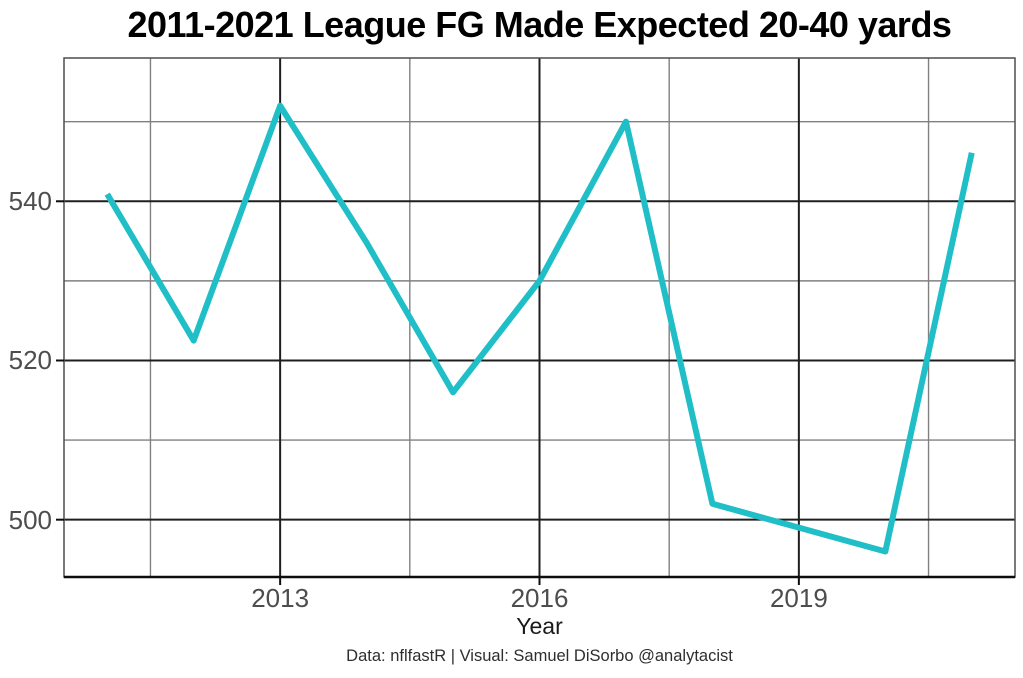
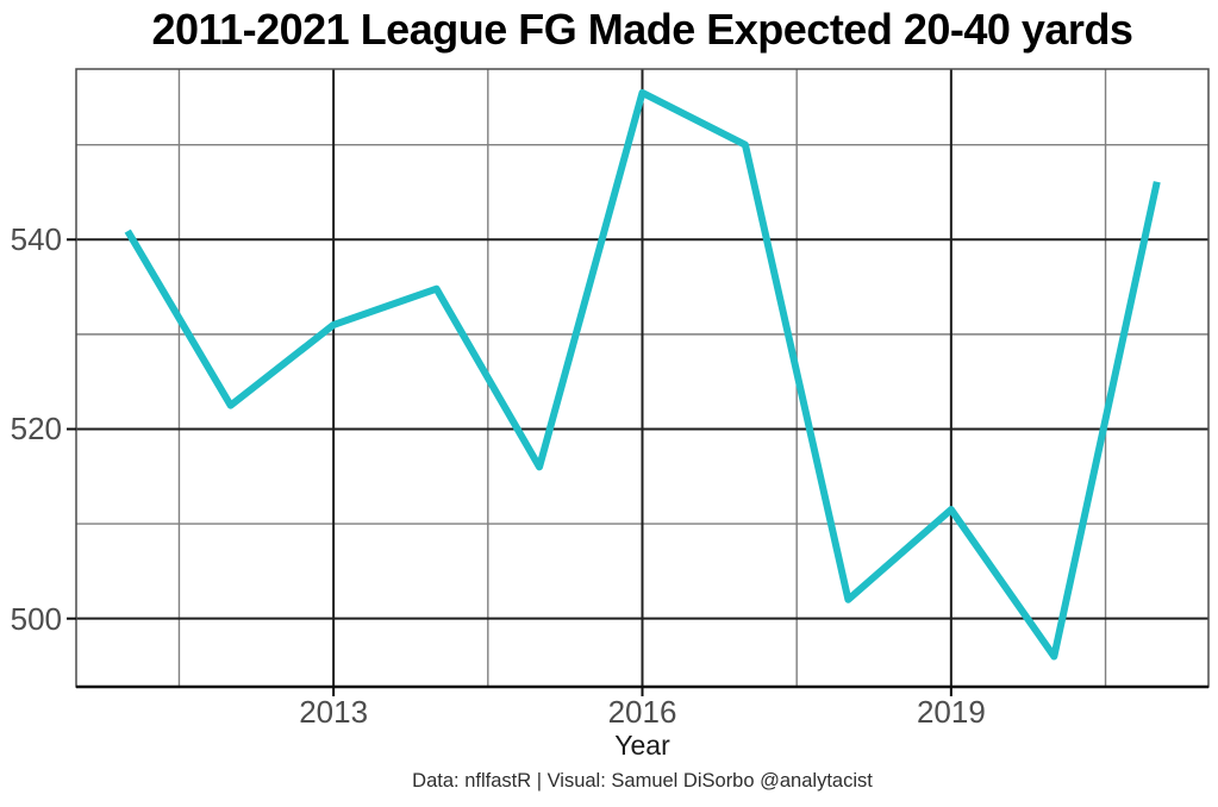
2013: 552 -> 531
2016: 530 -> 556
2019: 499 -> 512
